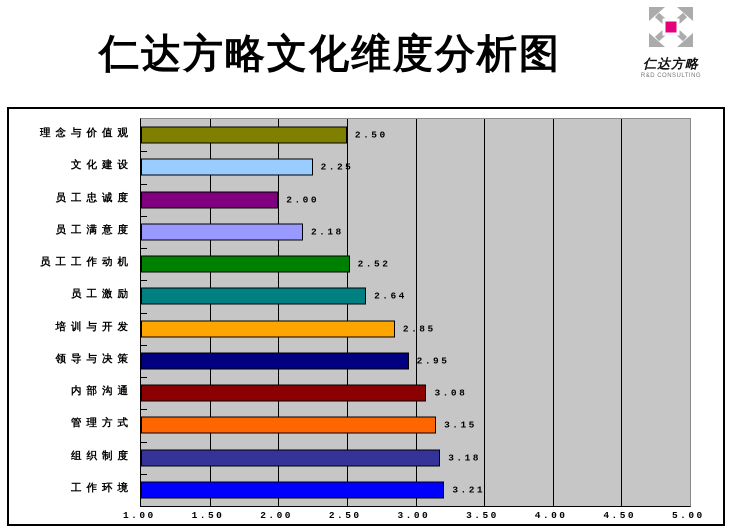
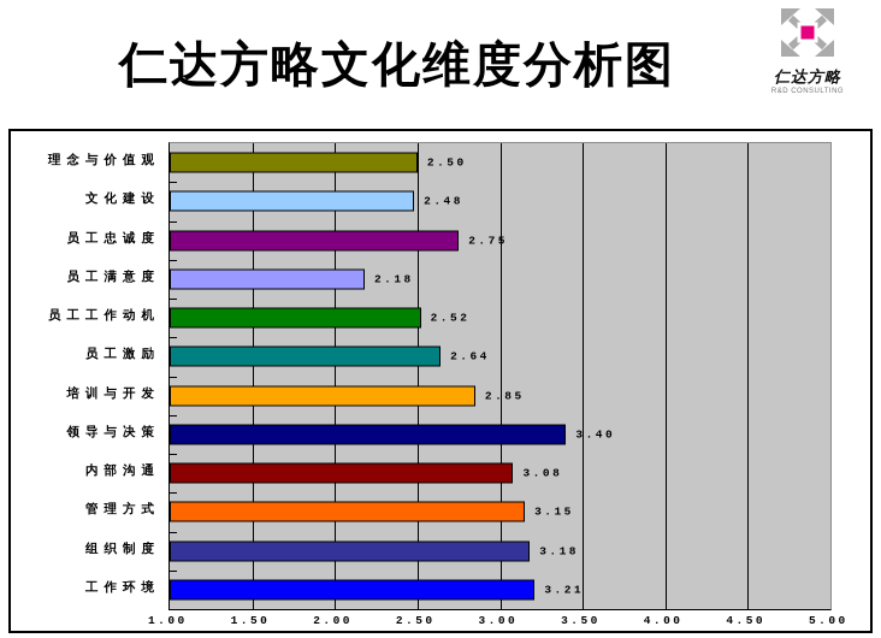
文化建设: 2.25 -> 2.48
员工忠诚度: 2.00 -> 2.75
领导与决策: 2.95 -> 3.40
